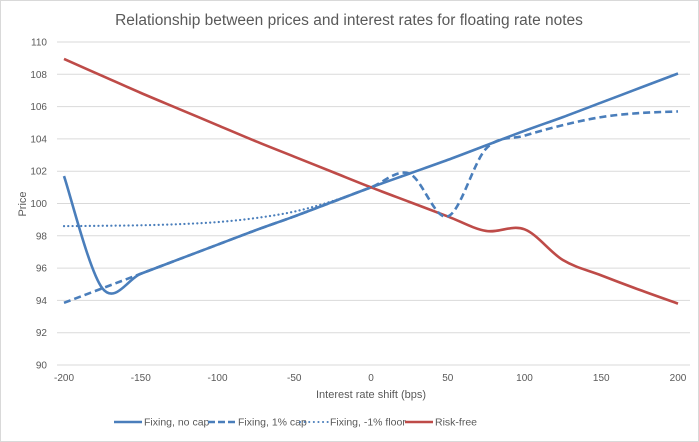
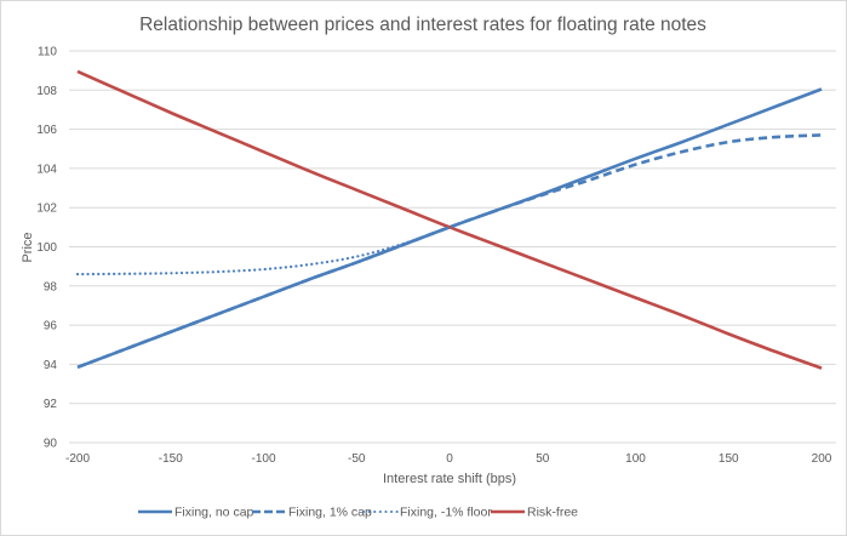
Fixing, no cap/-200: 101.7 -> 93.8
Fixing, 1% cap/50: 99.2 -> 102.7
Risk-free/100: 98.4 -> 97.4
